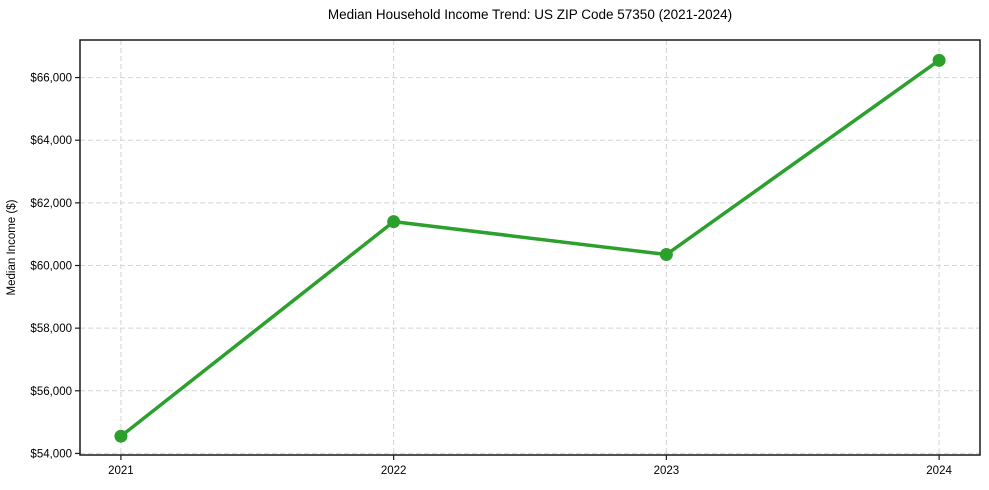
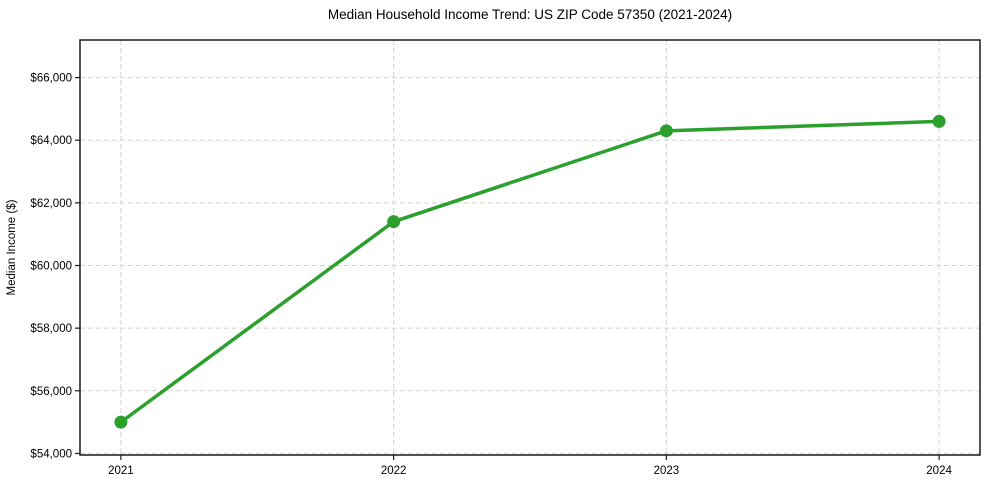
2021: $54600 -> $55000
2023: $60400 -> $64300
2024: $66600 -> $64600
